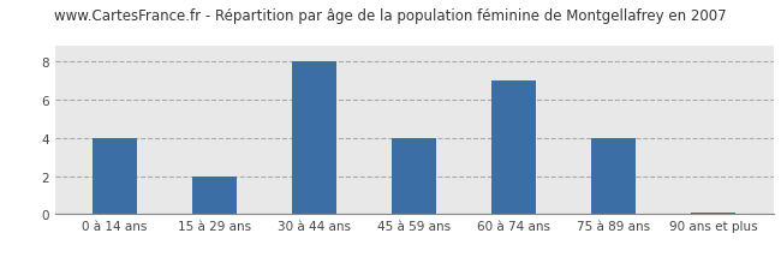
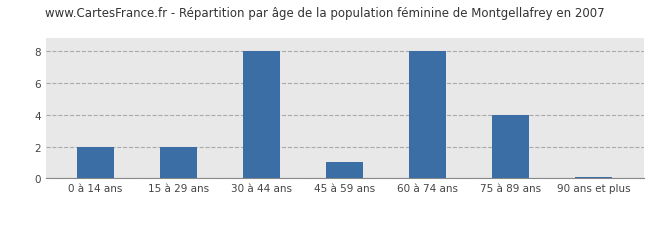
0 à 14 ans: 4.0 -> 2.0
45 à 59 ans: 4.0 -> 1.0
60 à 74 ans: 7.0 -> 8.0
